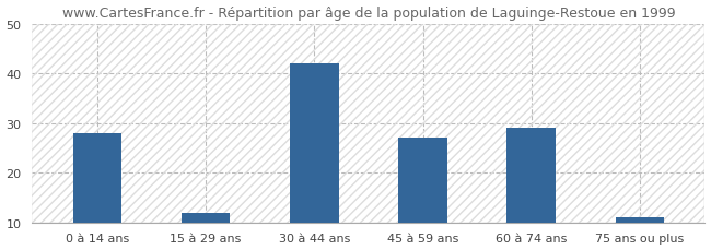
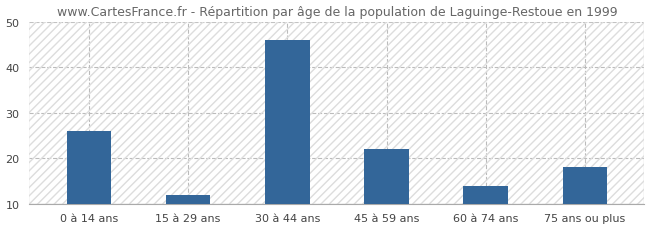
0 à 14 ans: 28 -> 26
30 à 44 ans: 42 -> 46
45 à 59 ans: 27 -> 22
60 à 74 ans: 29 -> 14
75 ans ou plus: 11 -> 18
